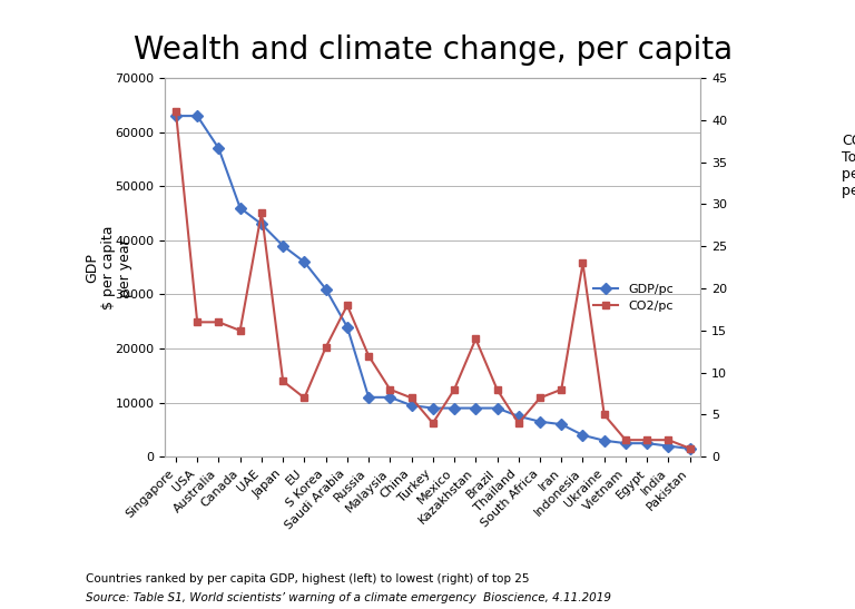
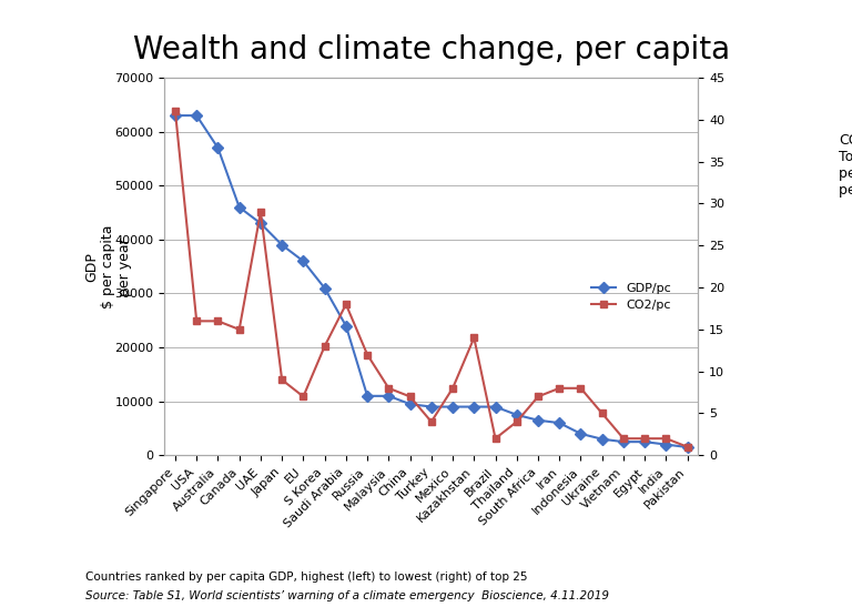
CO2/pc/Brazil: 8 -> 2
CO2/pc/Indonesia: 23 -> 8
